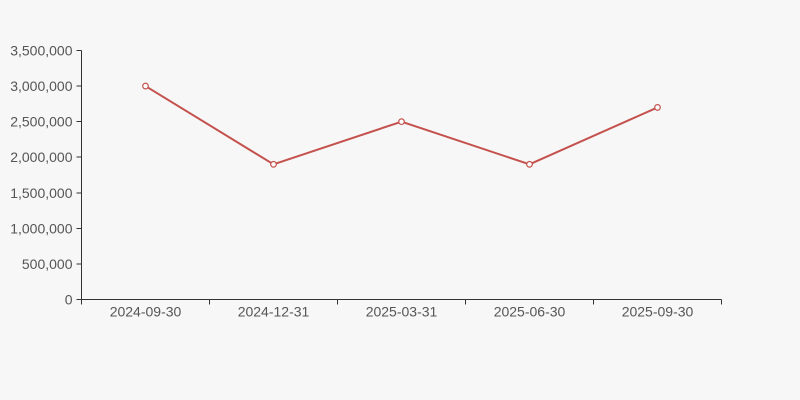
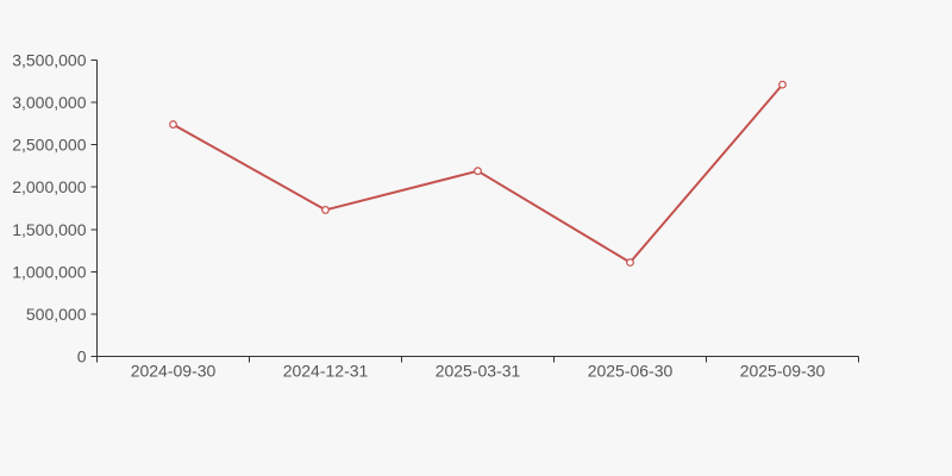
2024-09-30: 3000000 -> 2700000
2024-12-31: 1900000 -> 1700000
2025-03-31: 2500000 -> 2200000
2025-06-30: 1900000 -> 1100000
2025-09-30: 2700000 -> 3200000
